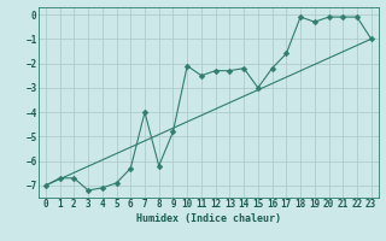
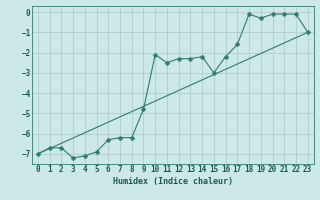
7: -4.0 -> -6.2
